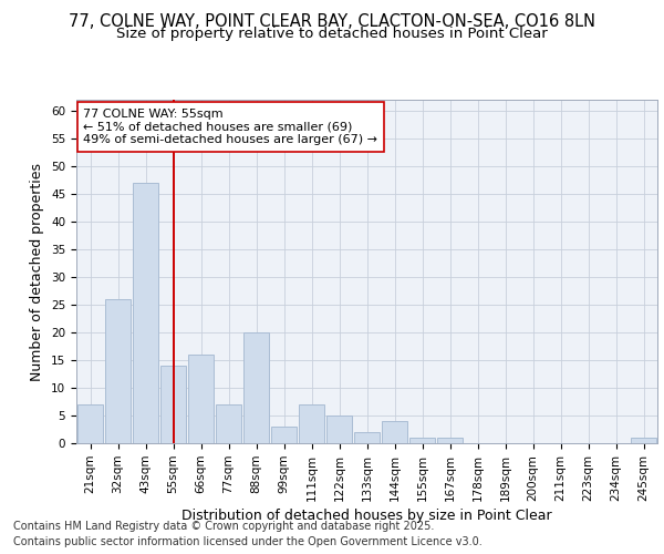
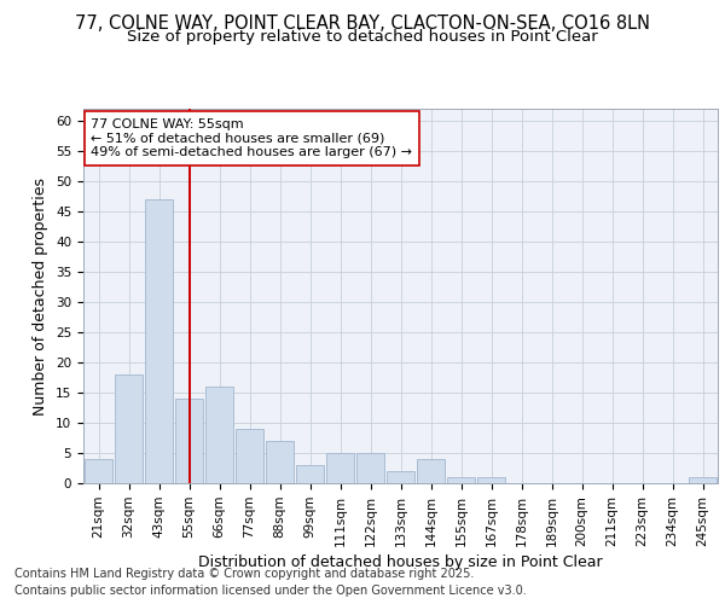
21sqm: 7 -> 4
32sqm: 26 -> 18
77sqm: 7 -> 9
88sqm: 20 -> 7
111sqm: 7 -> 5
